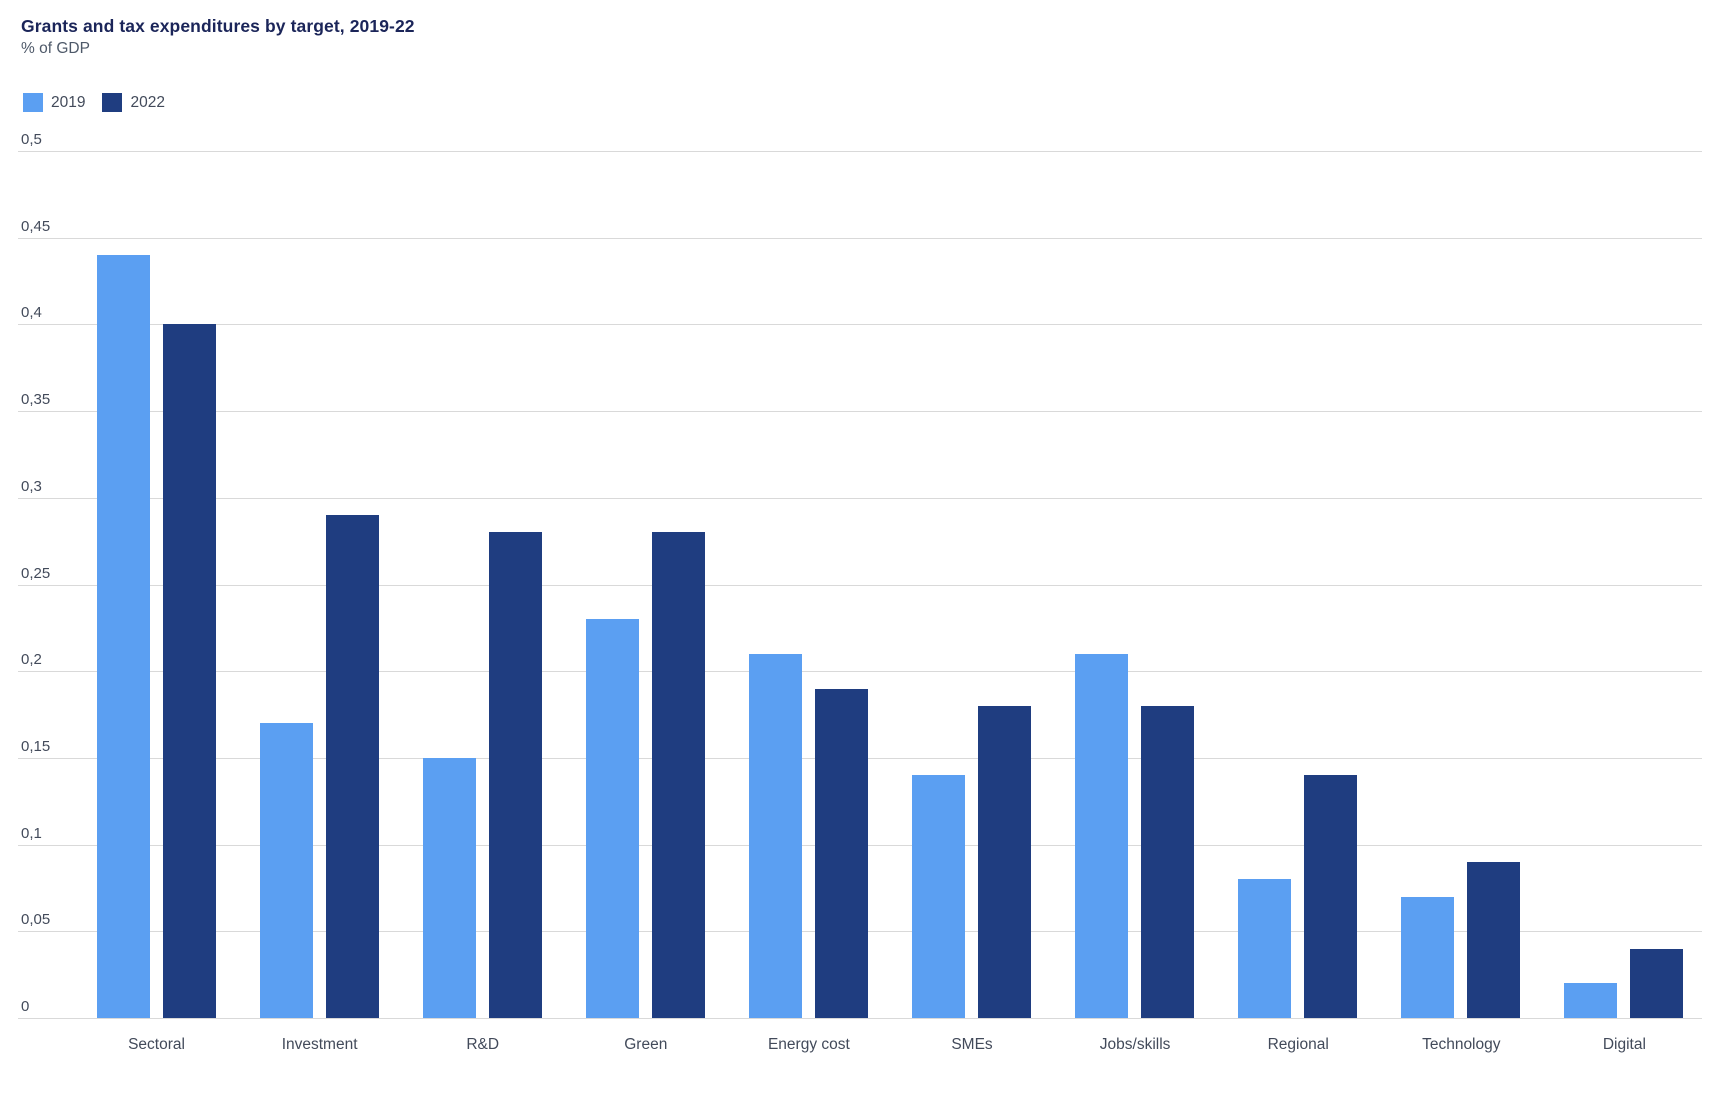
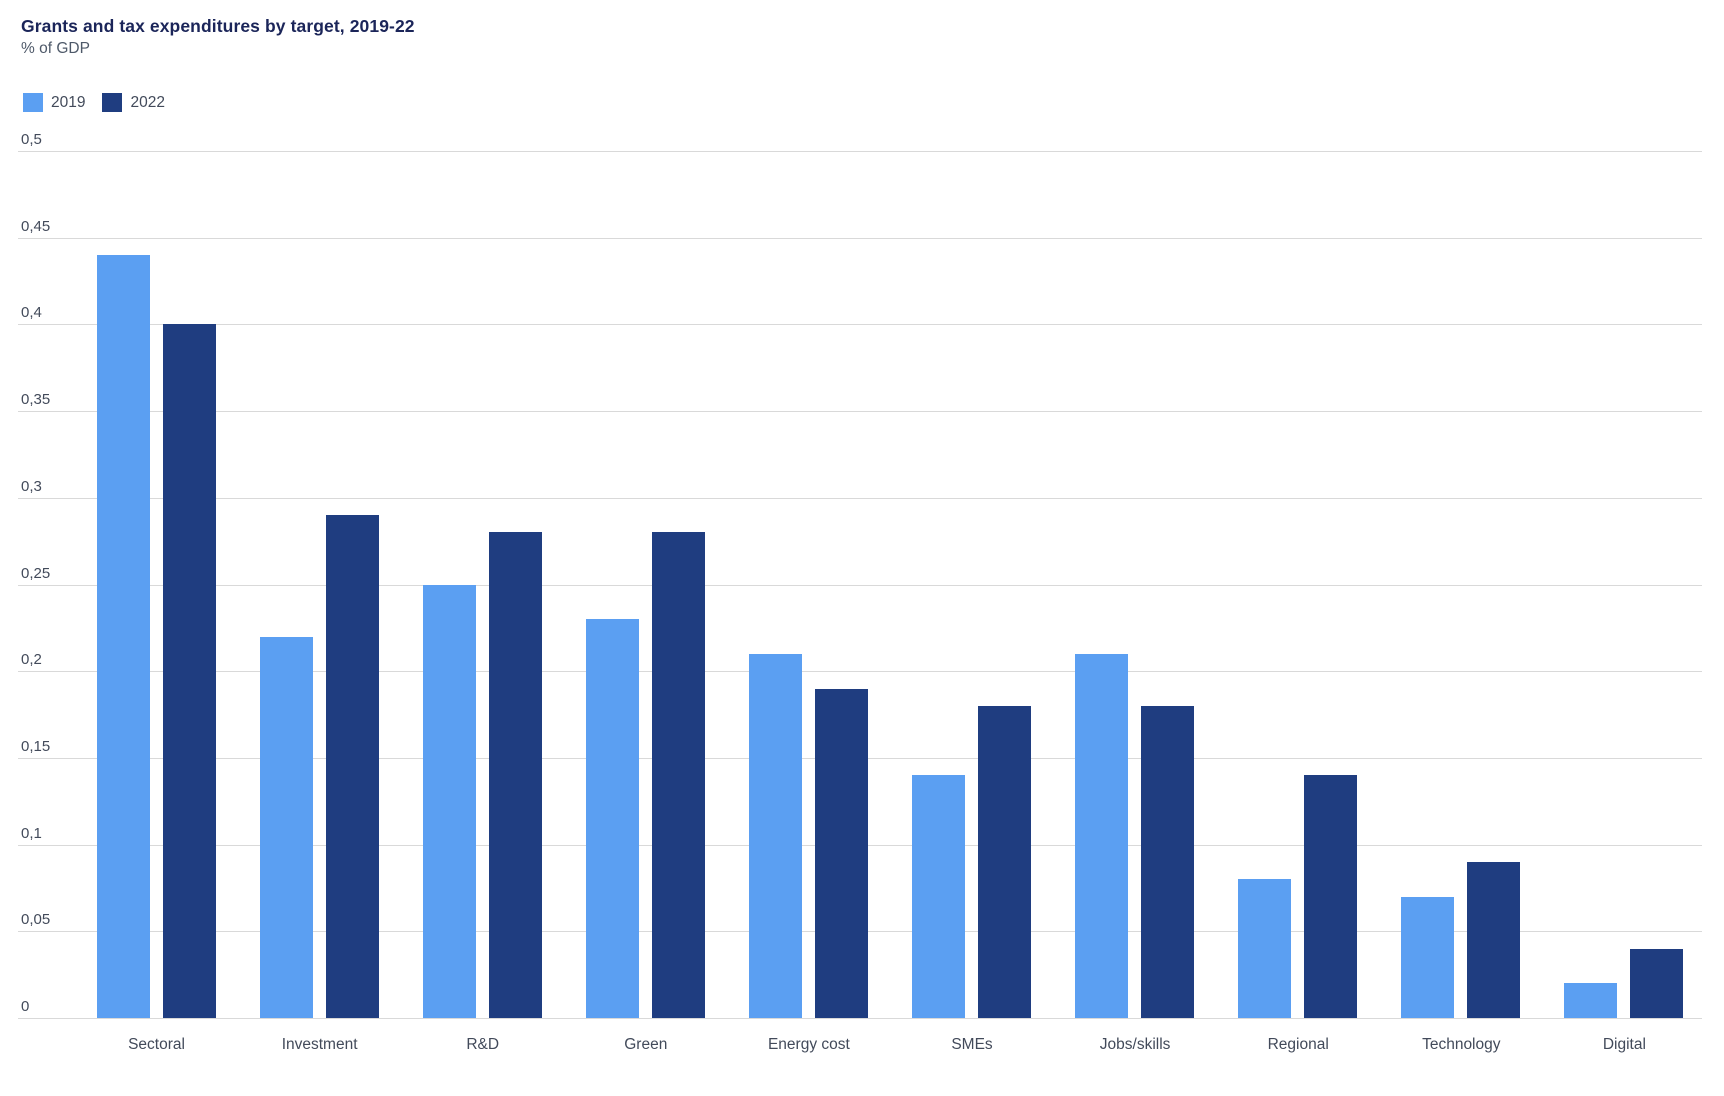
2019/Investment: 0,17 -> 0,22
2019/R&D: 0,15 -> 0,25
